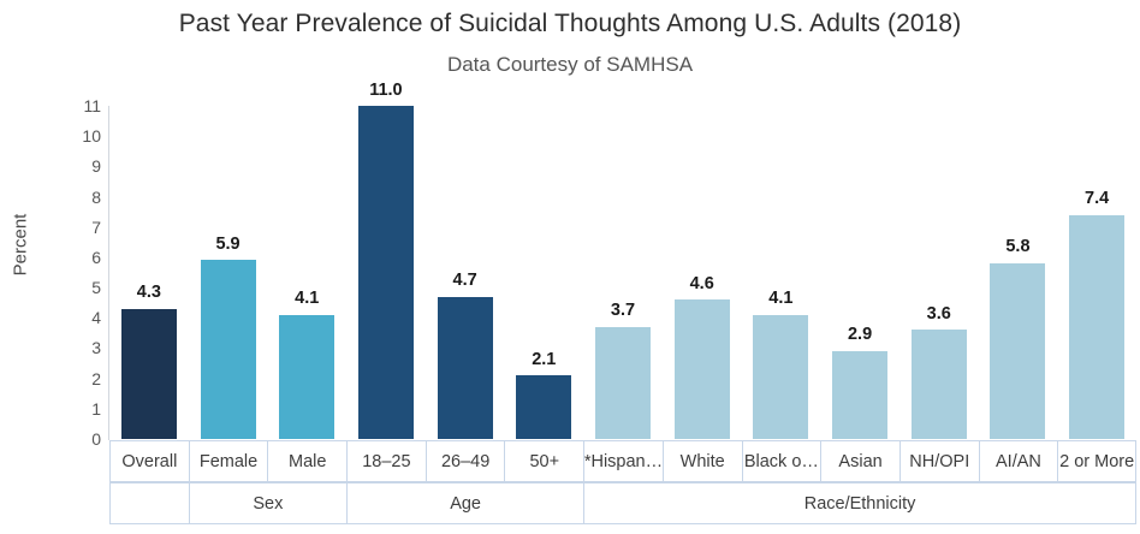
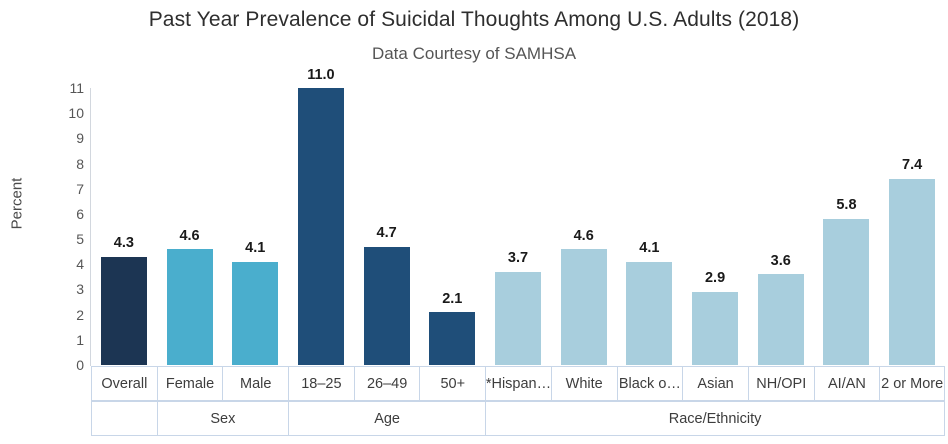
Female: 5.9 -> 4.6
